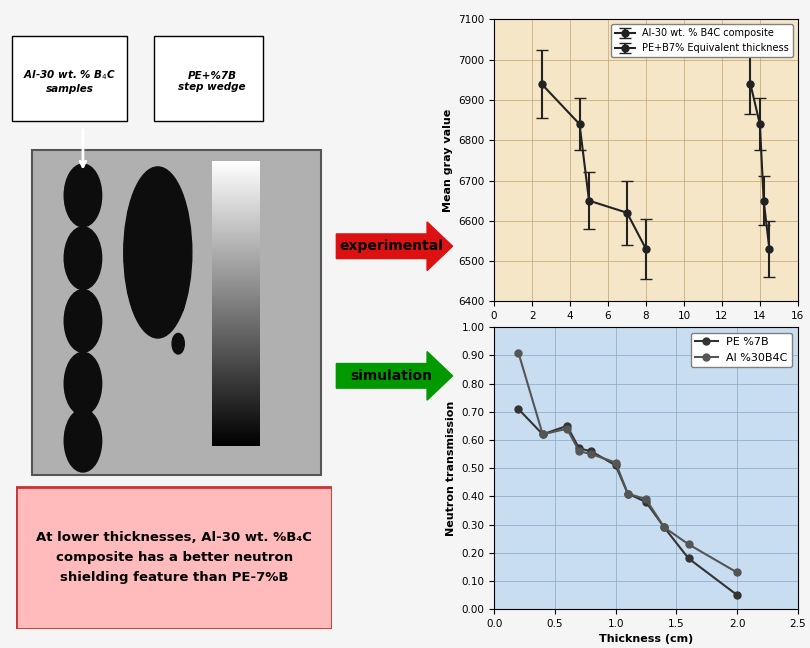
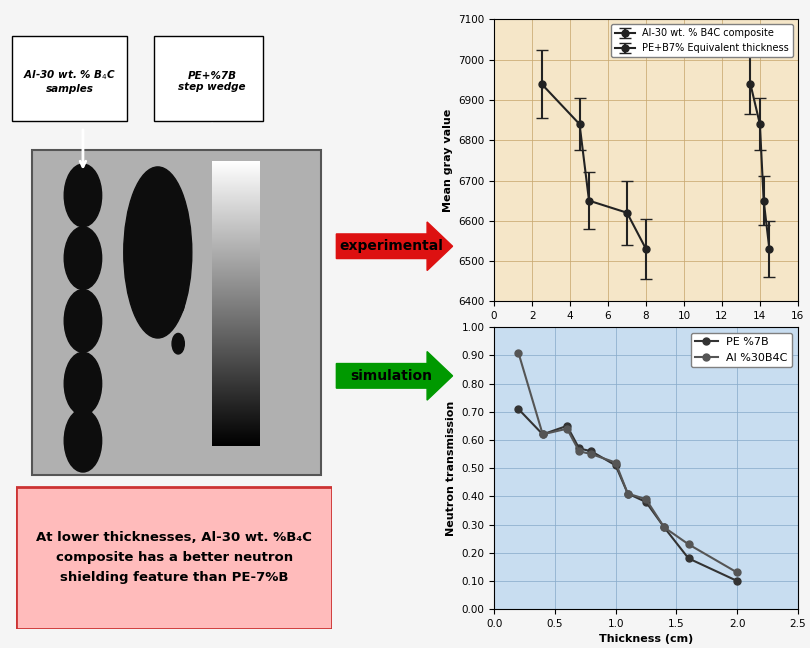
PE %7B/2.0: 0.05 -> 0.10
